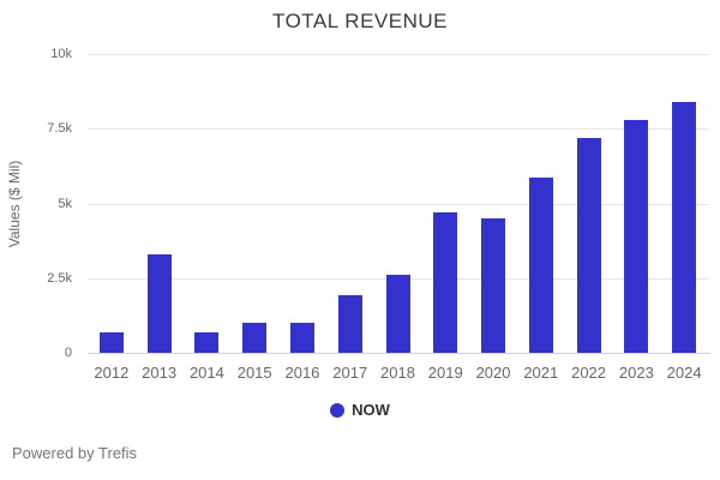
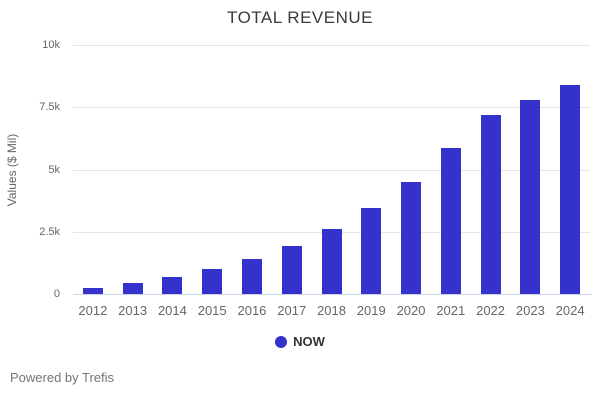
2012: 0.7k -> 0.2k
2013: 3.3k -> 0.4k
2016: 1.0k -> 1.4k
2019: 4.7k -> 3.4k
